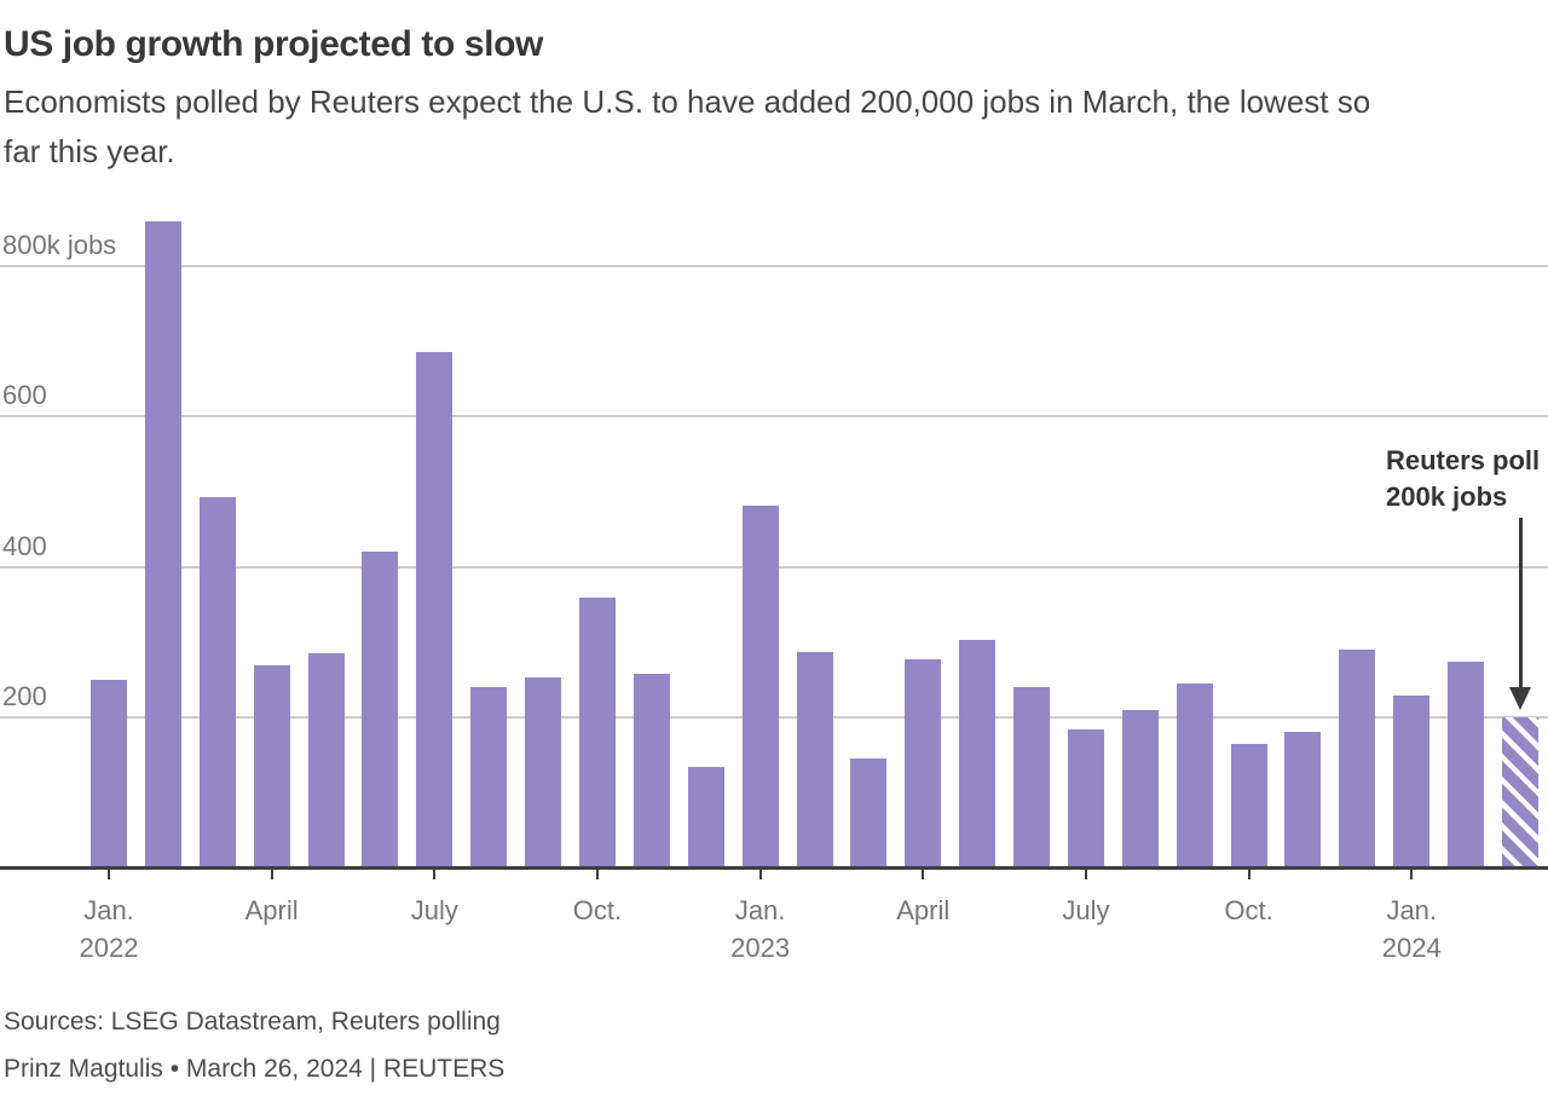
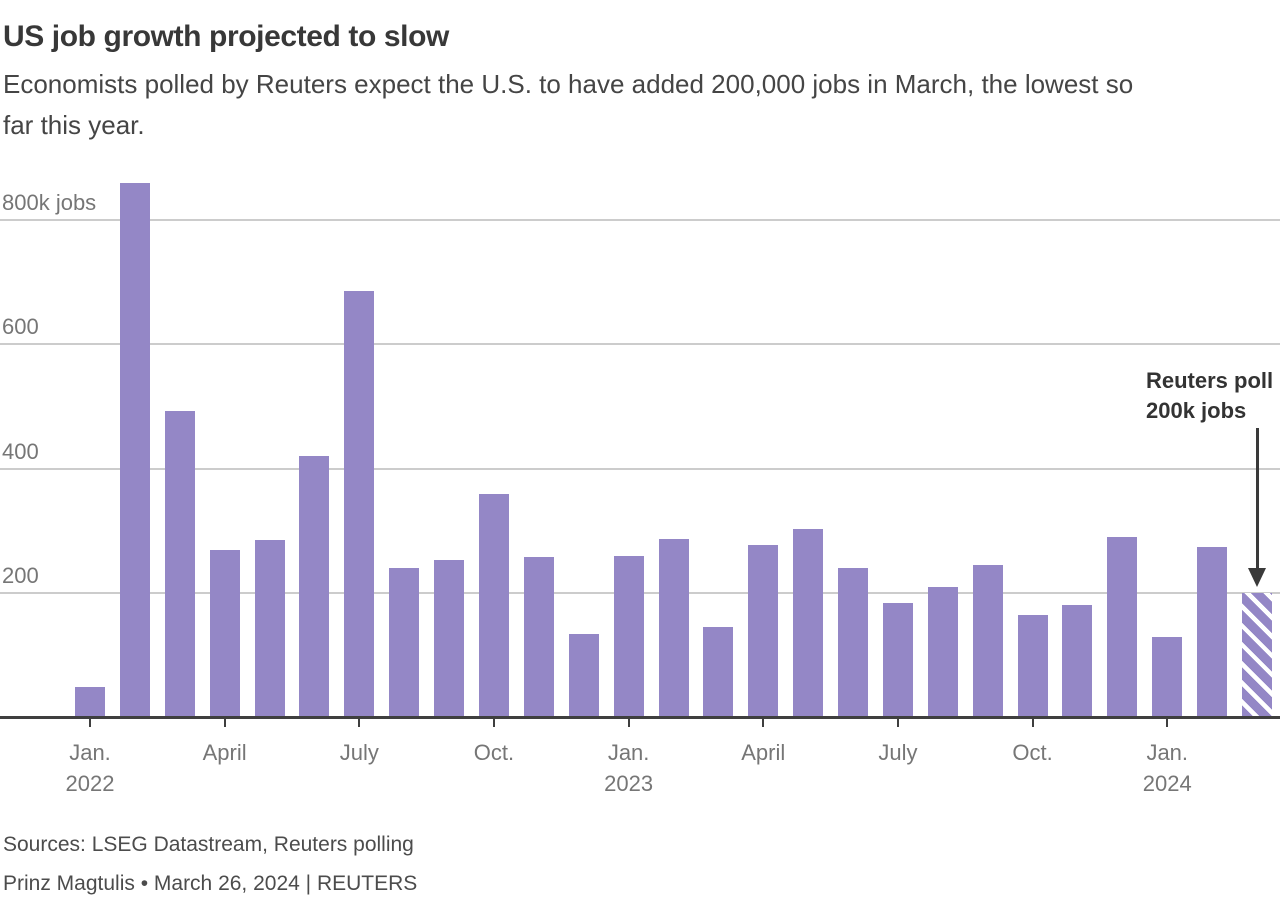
Jan. 2022: 250 -> 50
Jan. 2023: 480 -> 260
Jan. 2024: 230 -> 130
